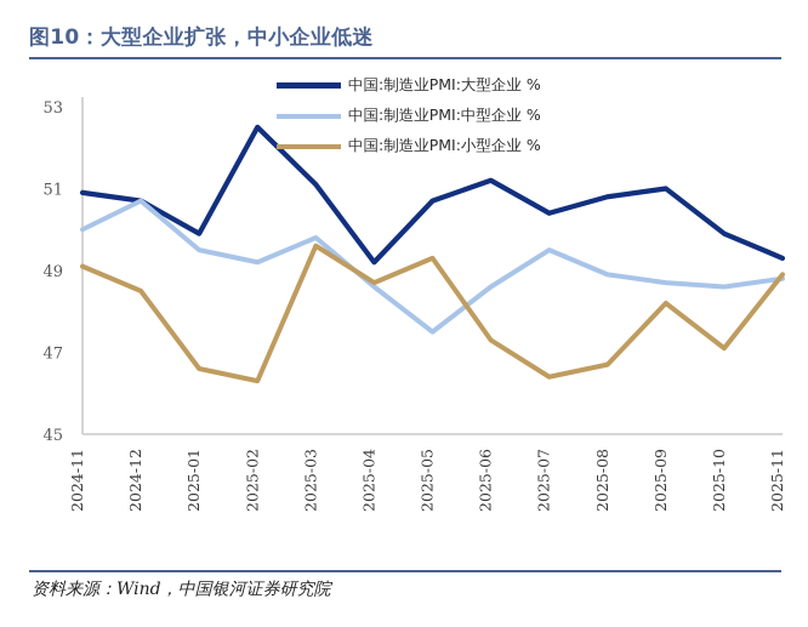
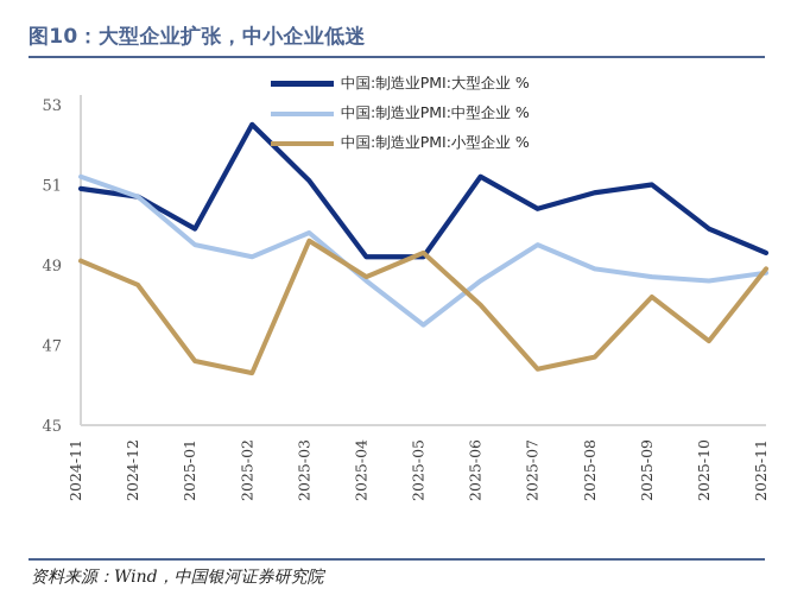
中国:制造业PMI:中型企业 %/2024-11: 50.0 -> 51.2
中国:制造业PMI:大型企业 %/2025-05: 50.7 -> 49.2
中国:制造业PMI:小型企业 %/2025-06: 47.3 -> 48.0
